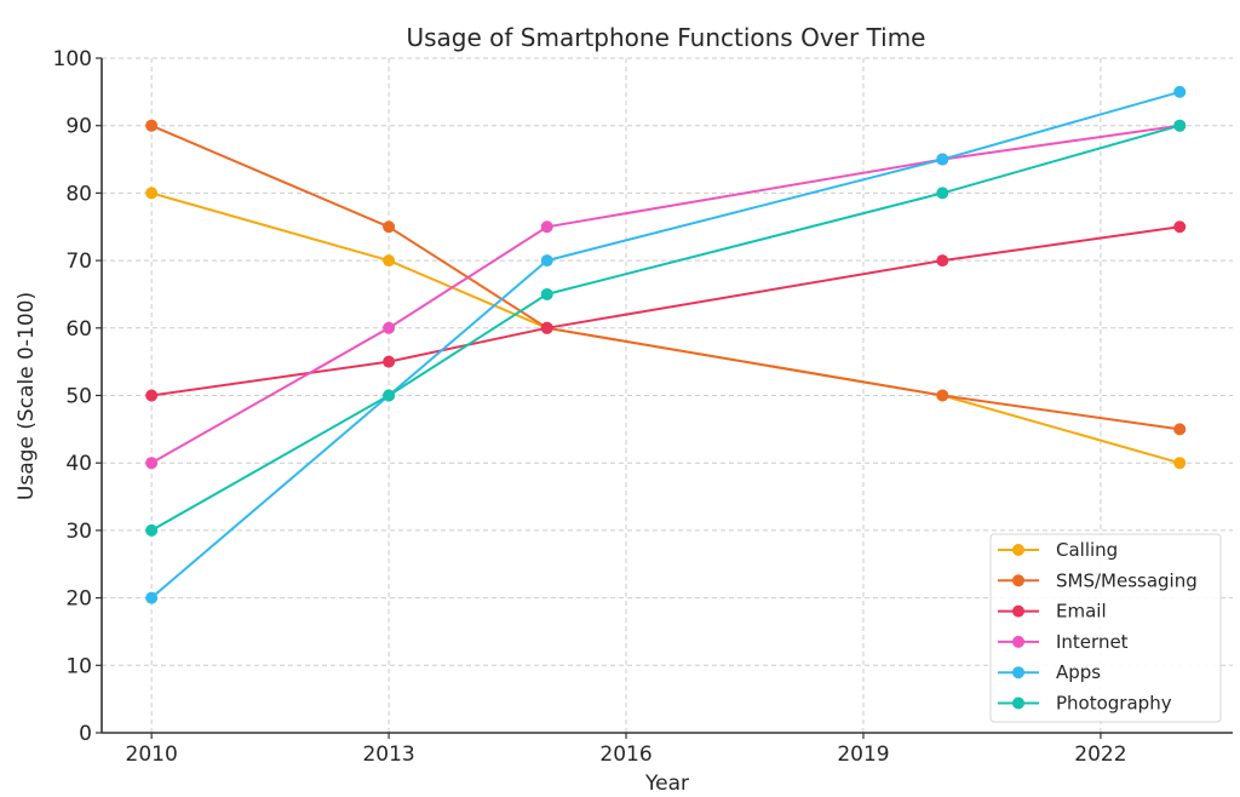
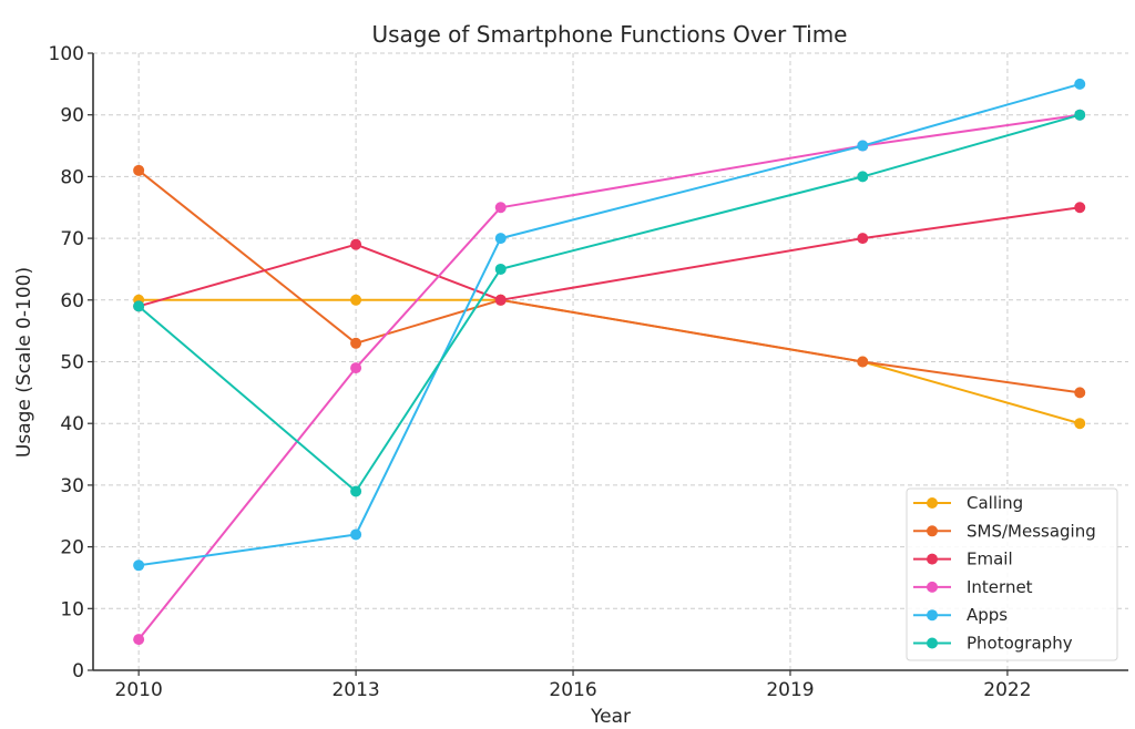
Calling/2010: 80 -> 60
SMS/Messaging/2010: 90 -> 81
Email/2010: 50 -> 59
Internet/2010: 40 -> 5
Apps/2010: 20 -> 17
Photography/2010: 30 -> 59
Calling/2013: 70 -> 60
SMS/Messaging/2013: 75 -> 53
Email/2013: 55 -> 69
Internet/2013: 60 -> 49
Apps/2013: 50 -> 22
Photography/2013: 50 -> 29
